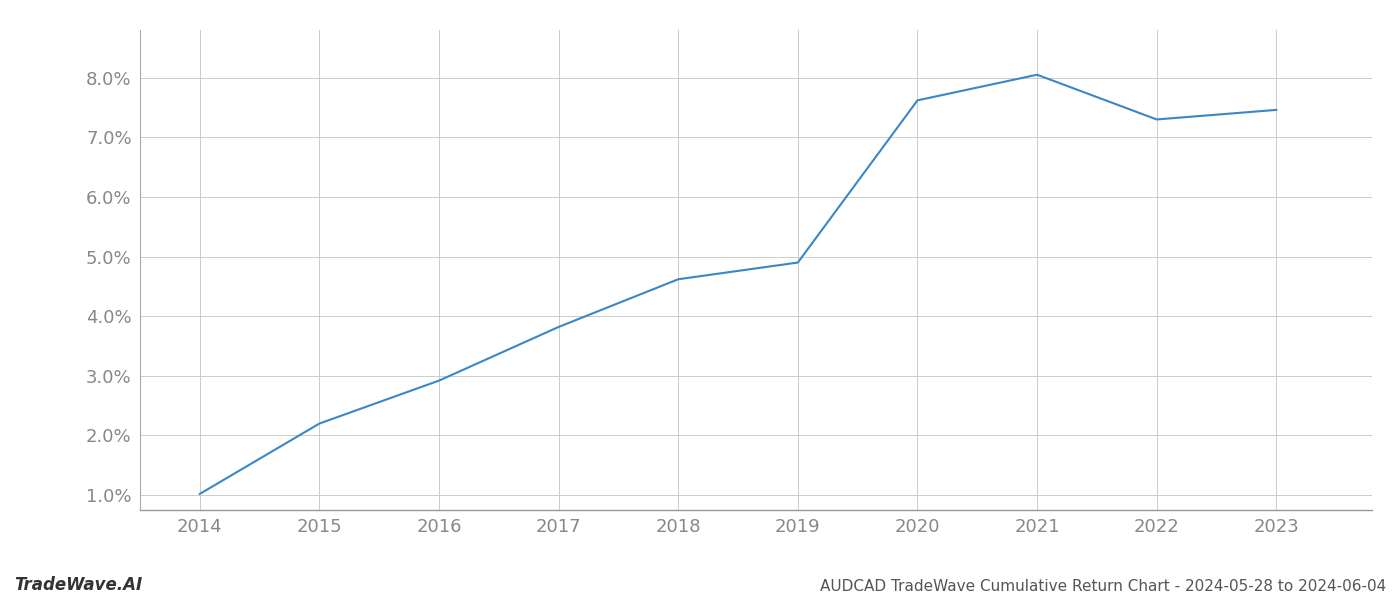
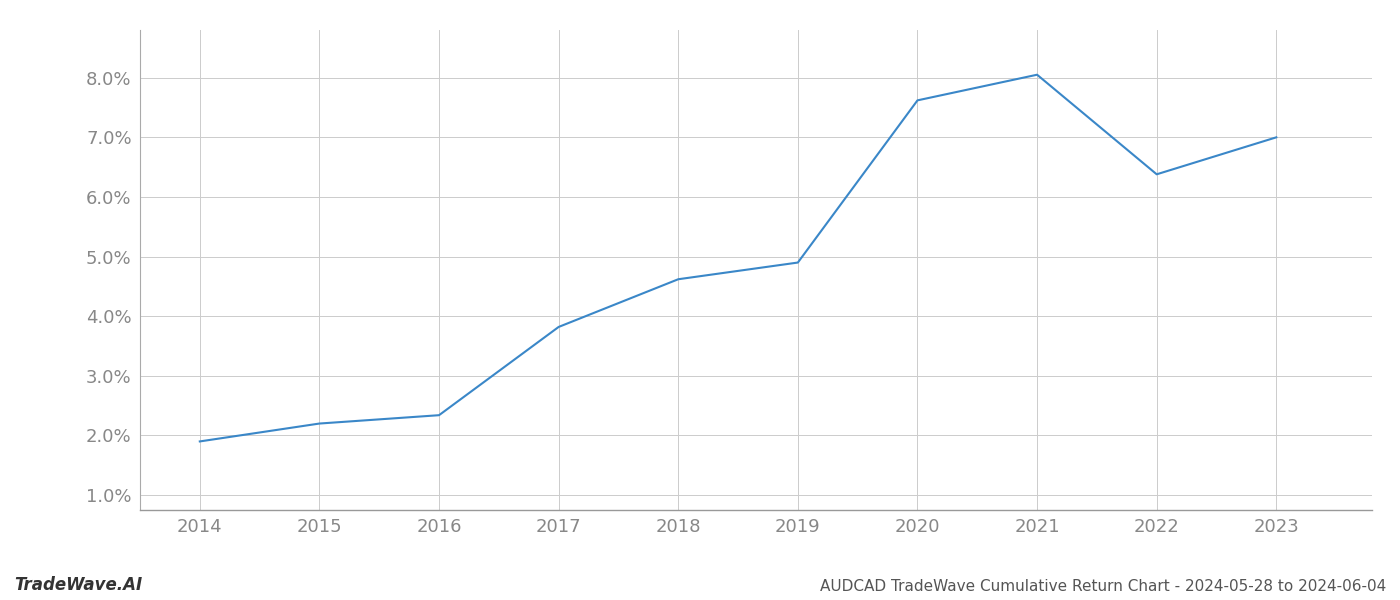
2014: 1.02% -> 1.90%
2016: 2.92% -> 2.34%
2022: 7.30% -> 6.38%
2023: 7.46% -> 7.00%
